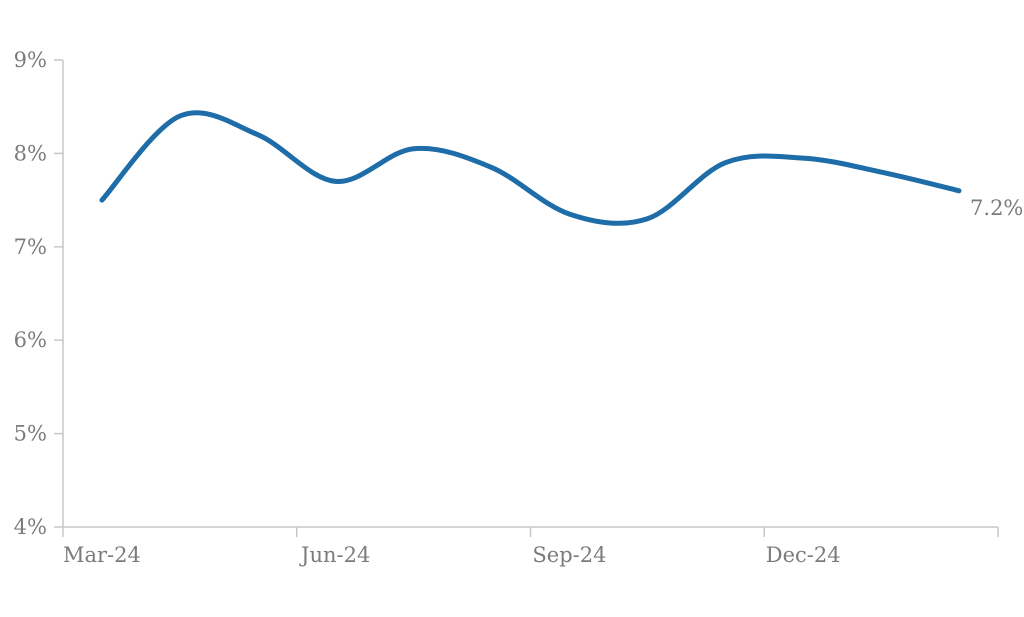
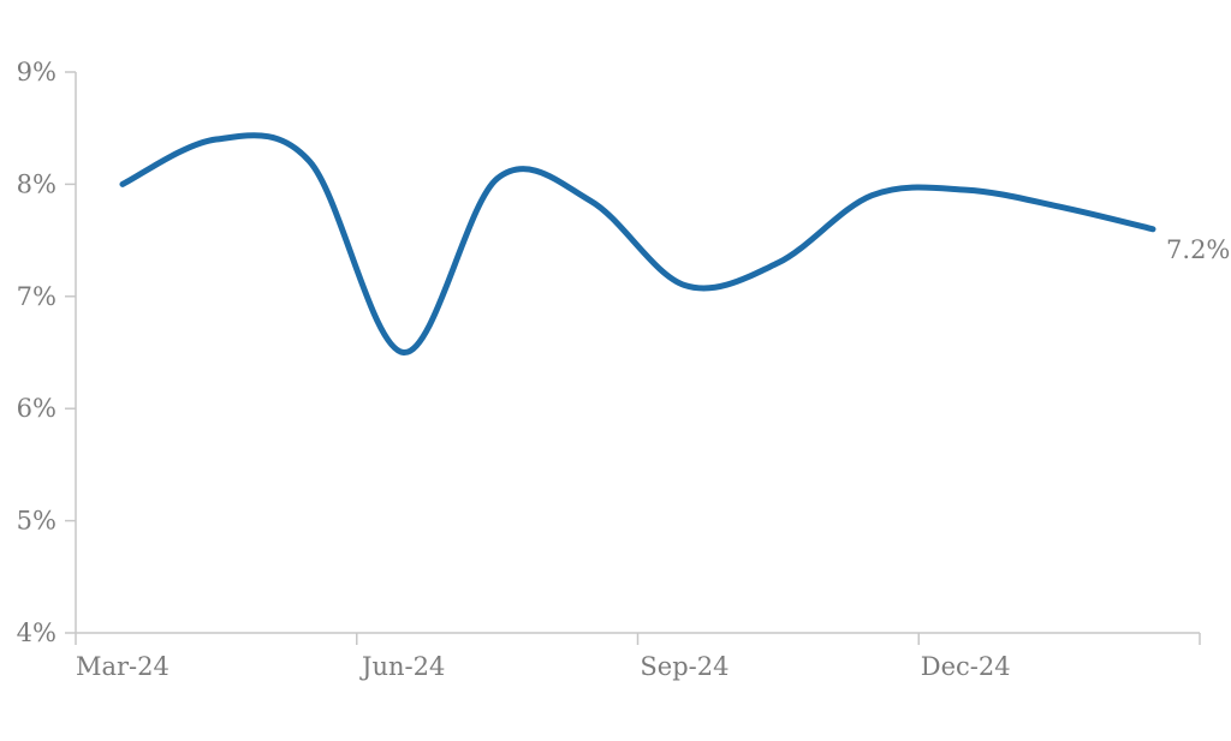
Mar-24: 7.5% -> 8.0%
Jun-24: 7.7% -> 6.5%
Sep-24: 7.3% -> 7.1%
